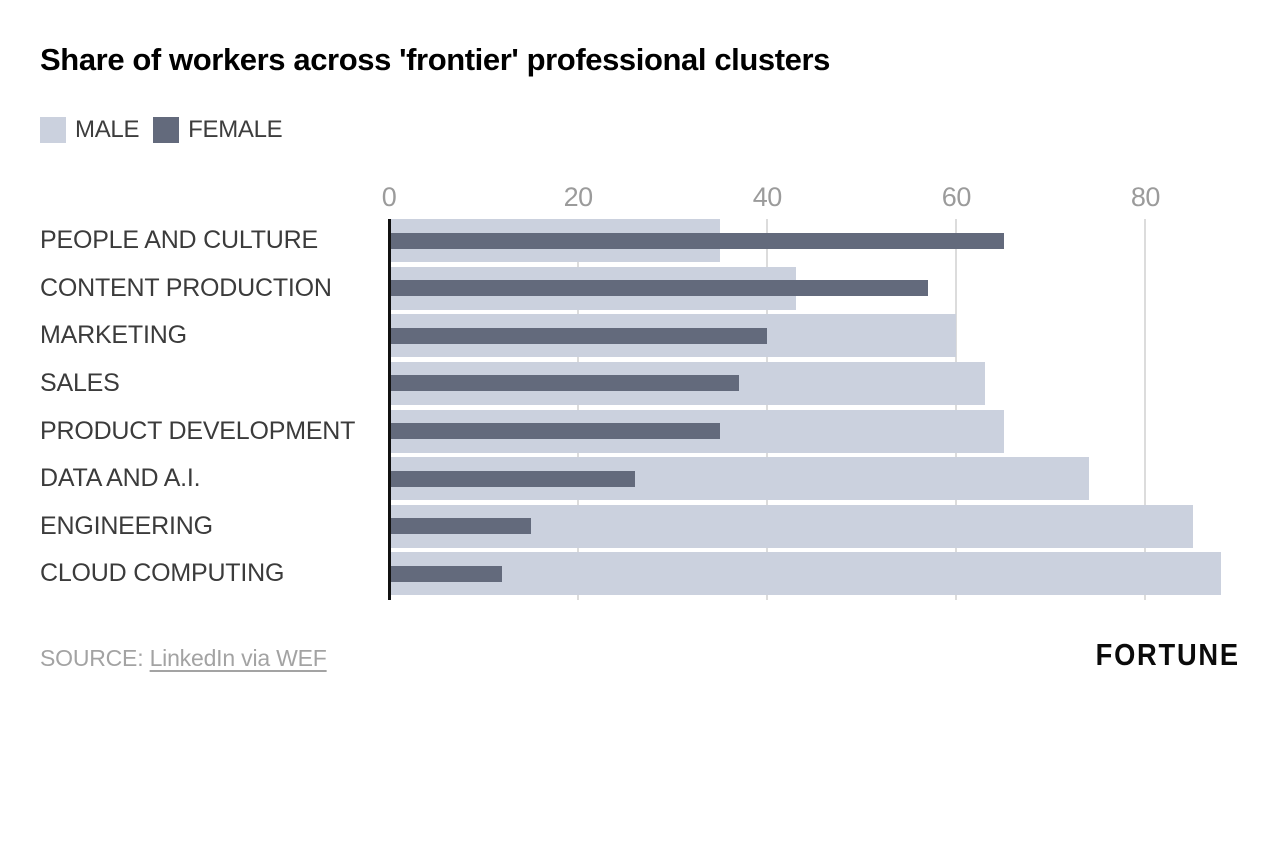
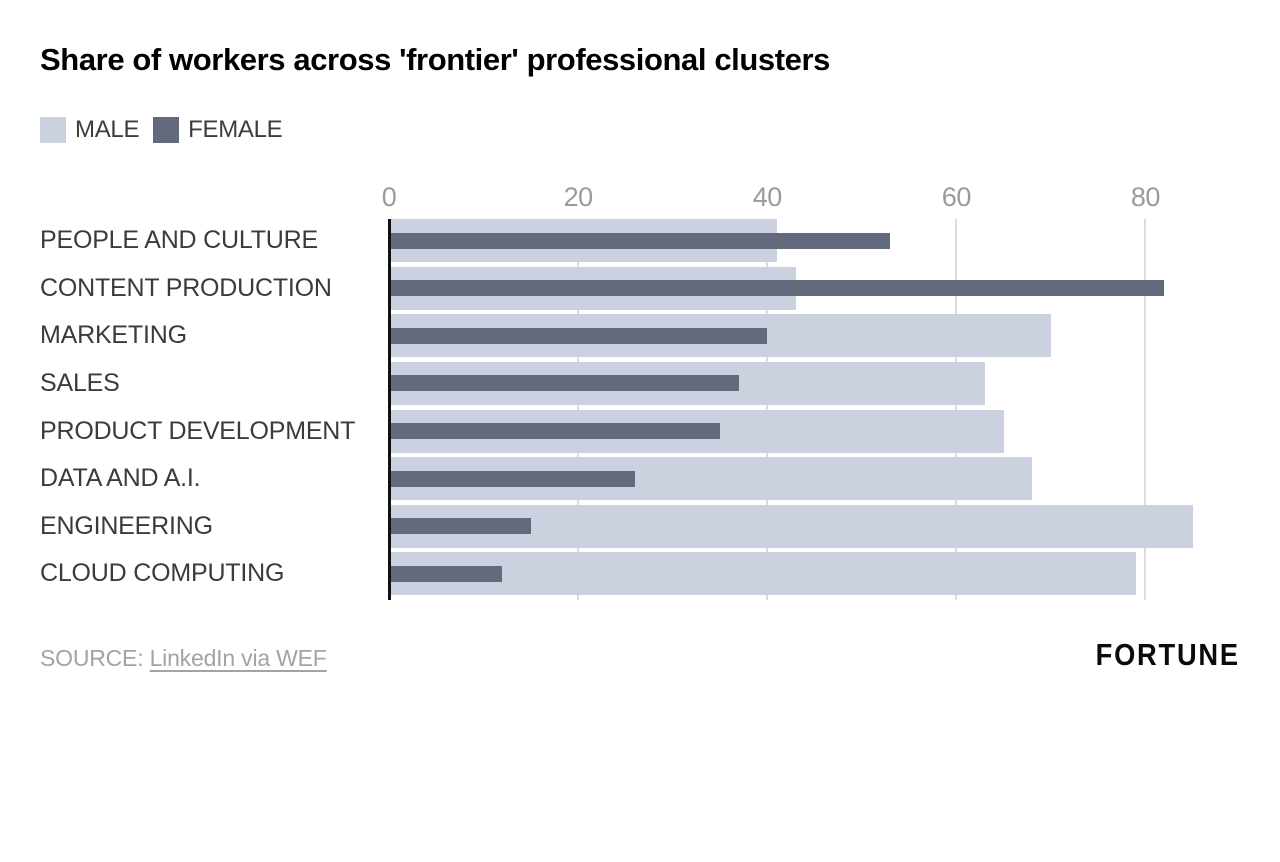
MALE/PEOPLE AND CULTURE: 35 -> 41
FEMALE/PEOPLE AND CULTURE: 65 -> 53
FEMALE/CONTENT PRODUCTION: 57 -> 82
MALE/MARKETING: 60 -> 70
MALE/DATA AND A.I.: 74 -> 68
MALE/CLOUD COMPUTING: 88 -> 79
